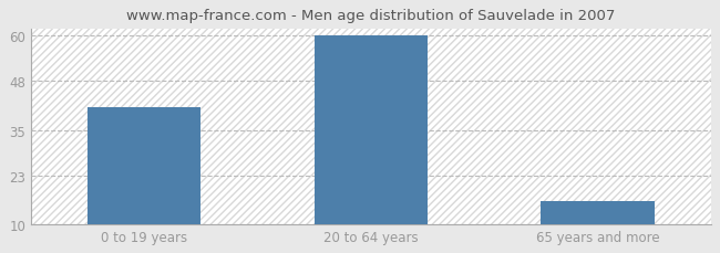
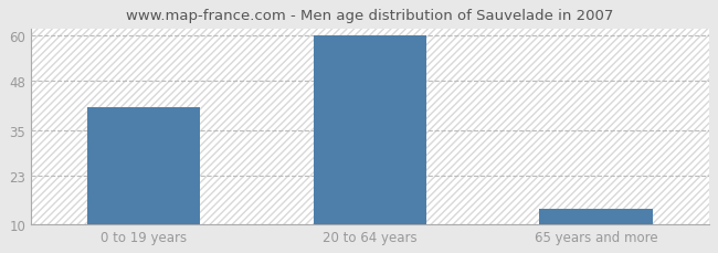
65 years and more: 16 -> 14
